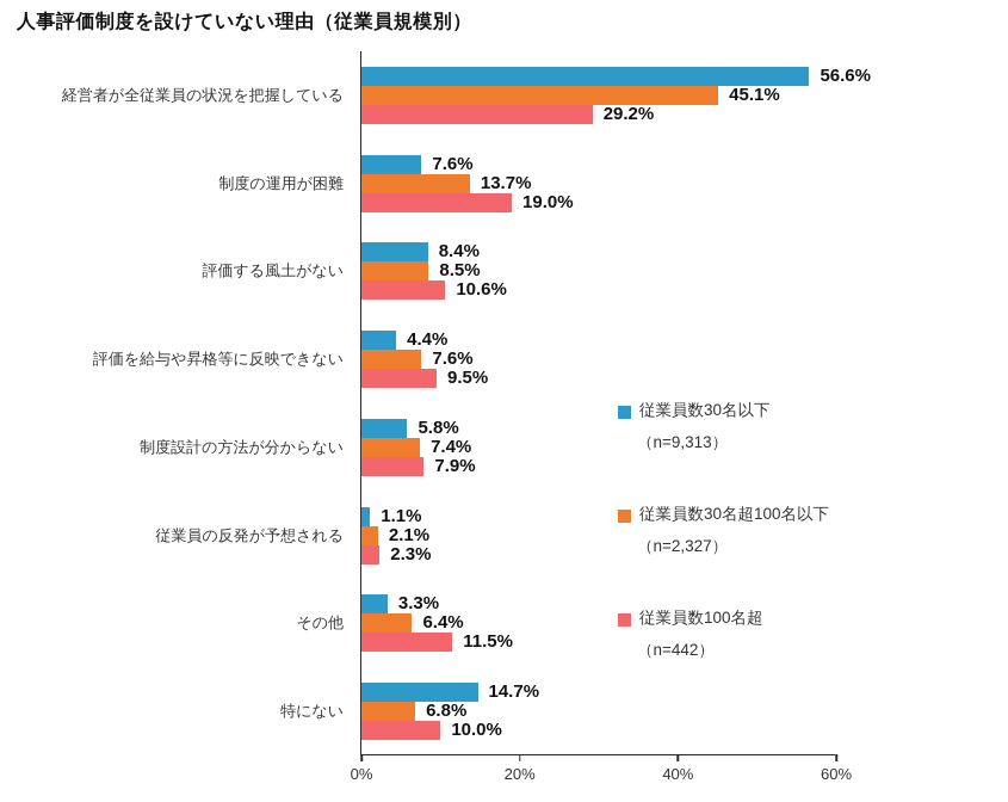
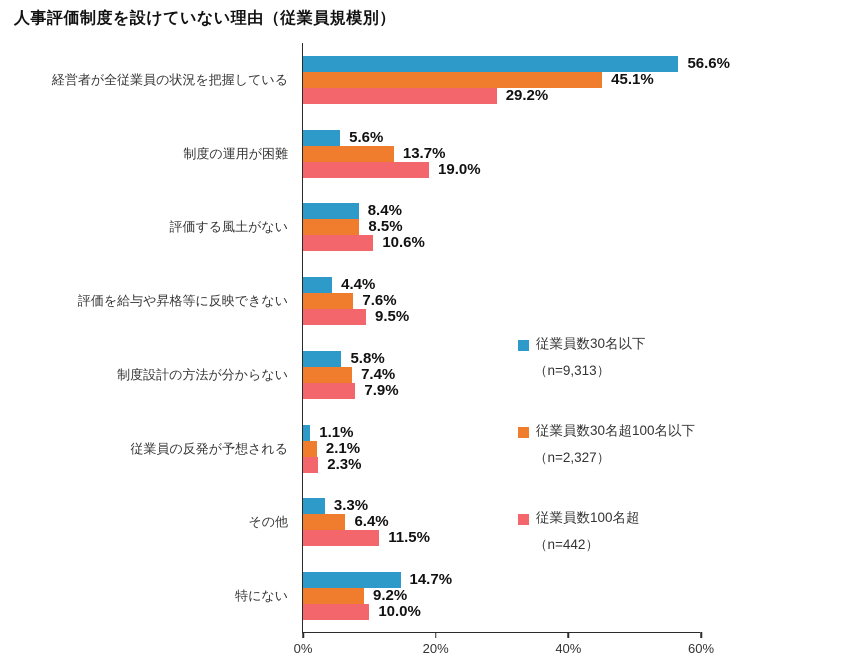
従業員数30名以下/制度の運用が困難: 7.6% -> 5.6%
従業員数30名超100名以下/特にない: 6.8% -> 9.2%
